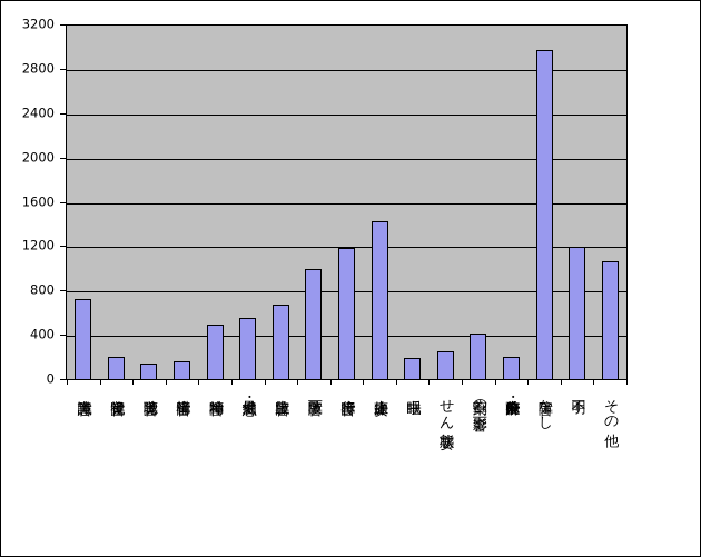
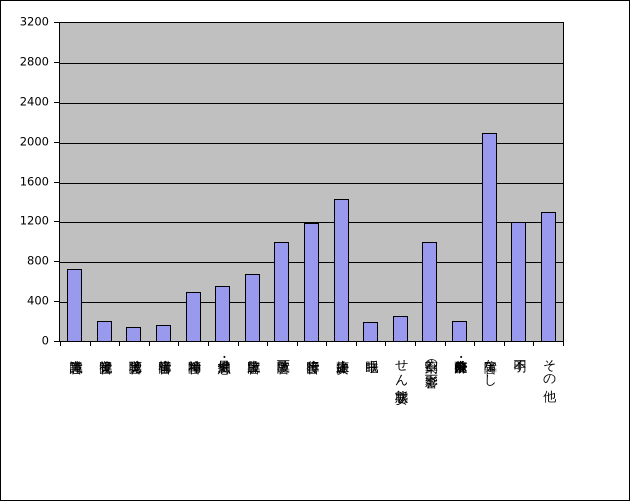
薬剤の影響下: 400 -> 1000
障害なし: 3000 -> 2100
その他: 1100 -> 1300
